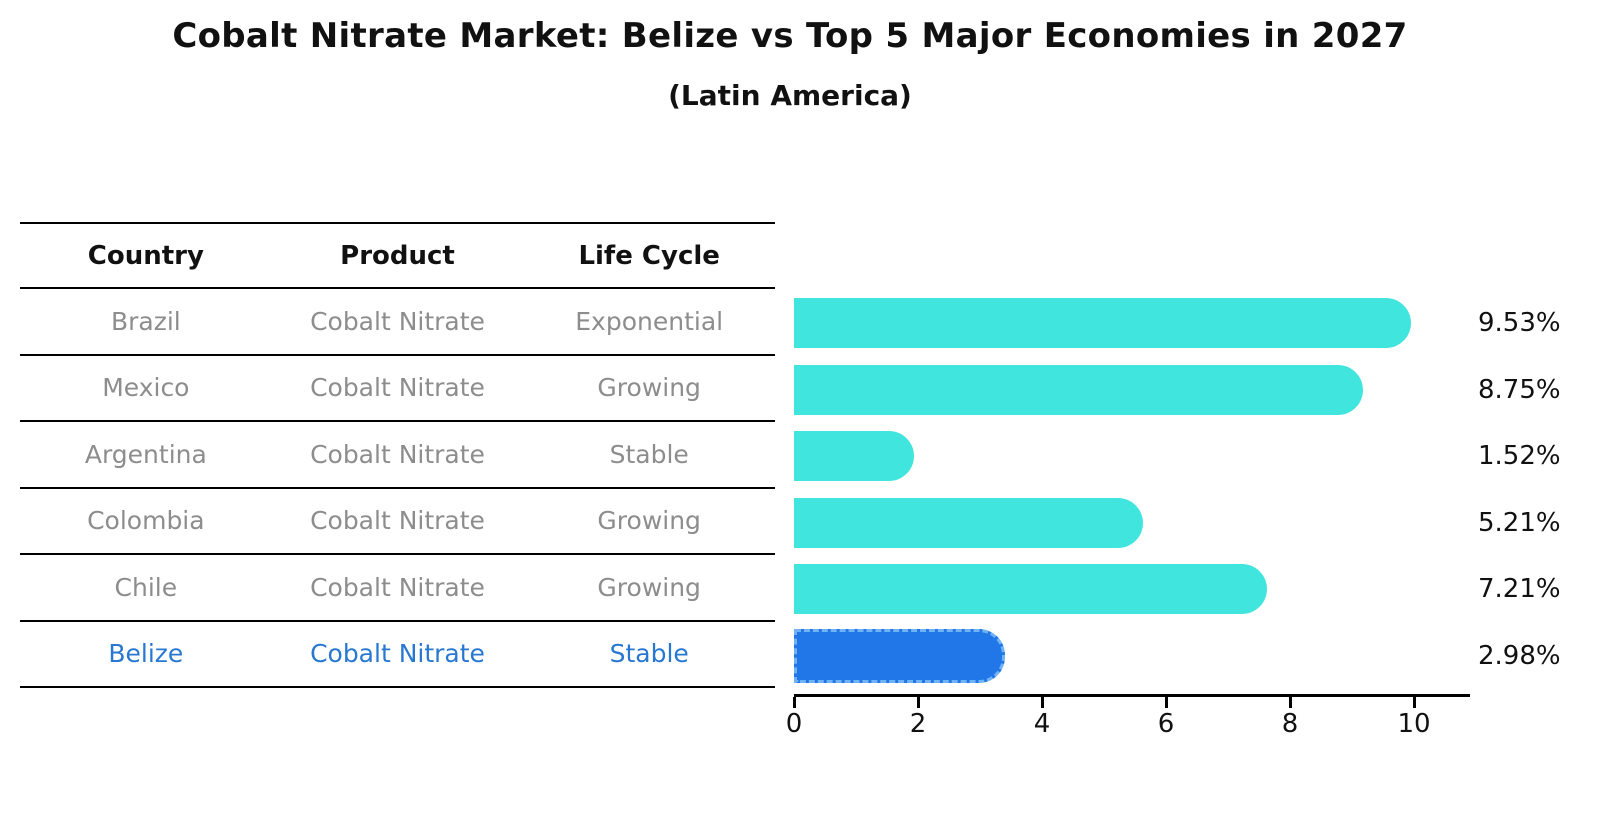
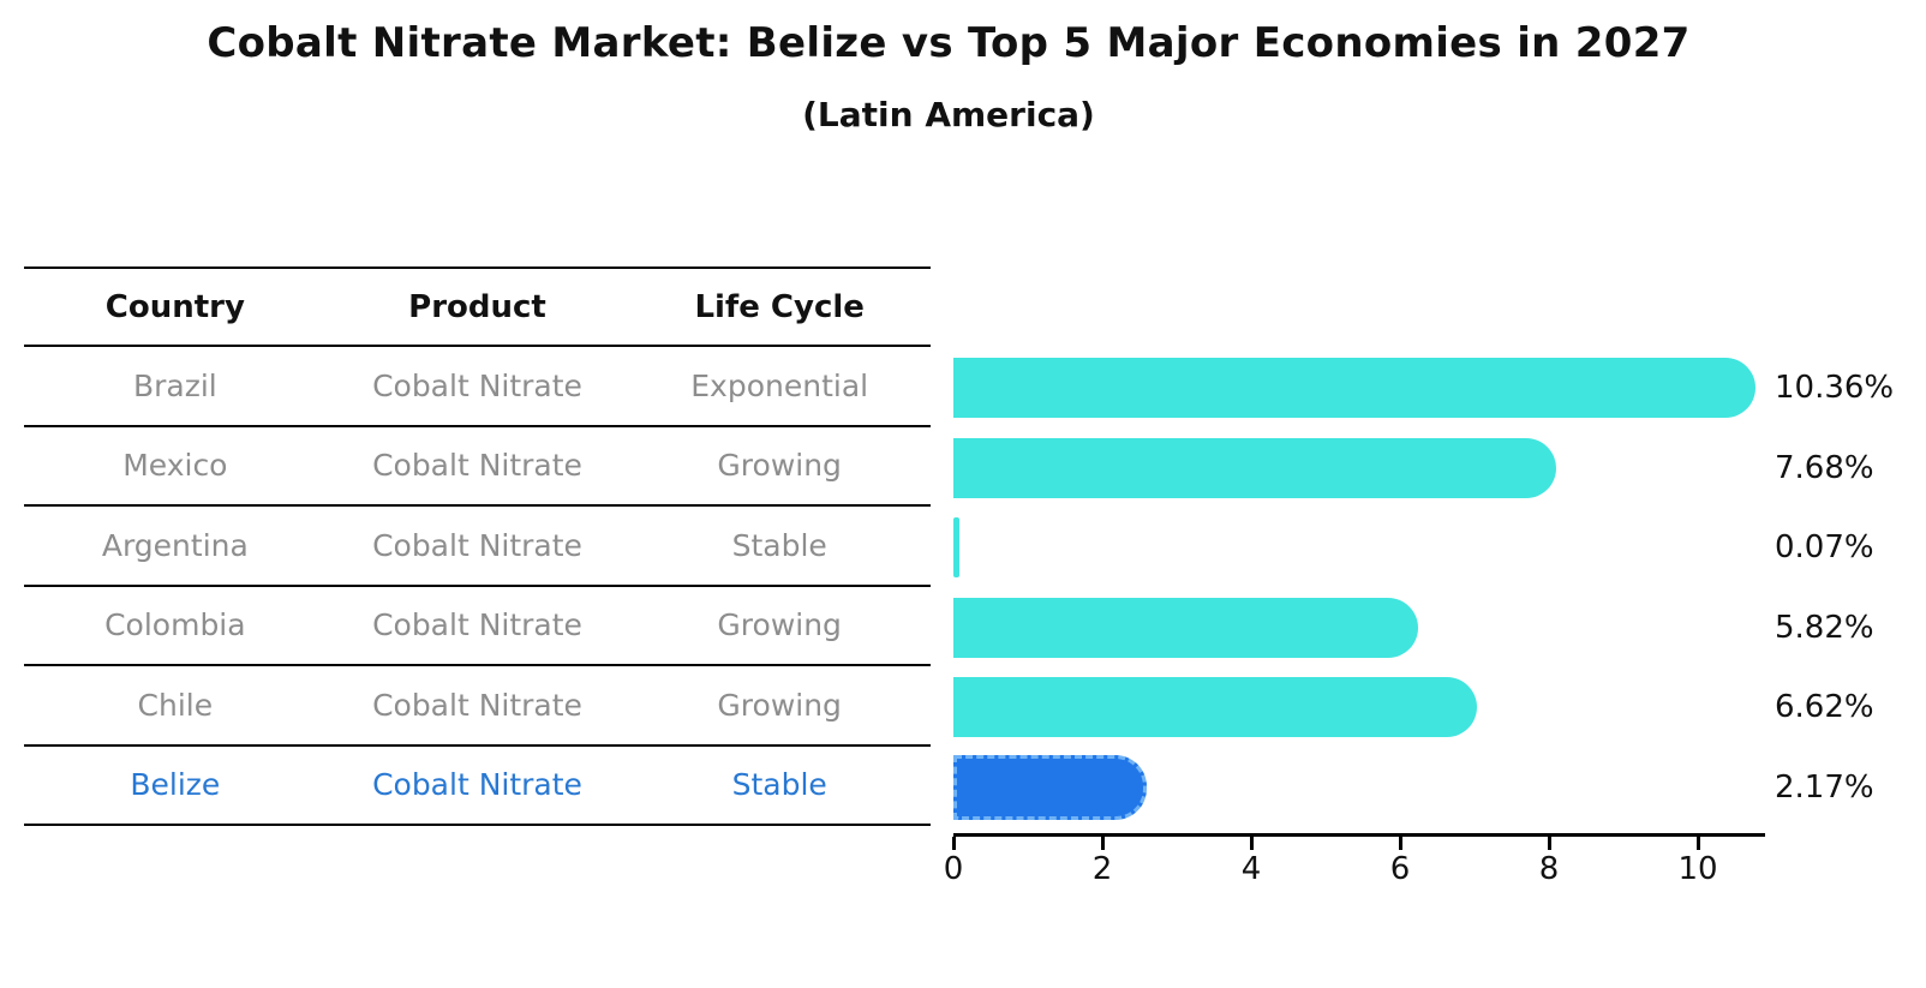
Brazil: 9.53% -> 10.36%
Mexico: 8.75% -> 7.68%
Argentina: 1.52% -> 0.07%
Colombia: 5.21% -> 5.82%
Chile: 7.21% -> 6.62%
Belize: 2.98% -> 2.17%
